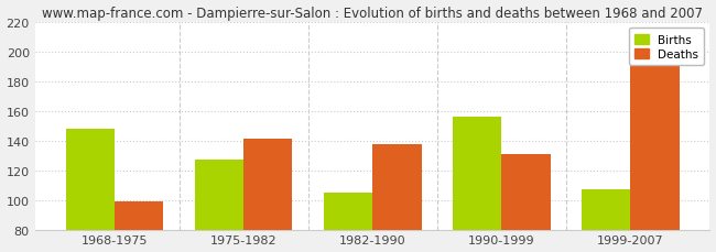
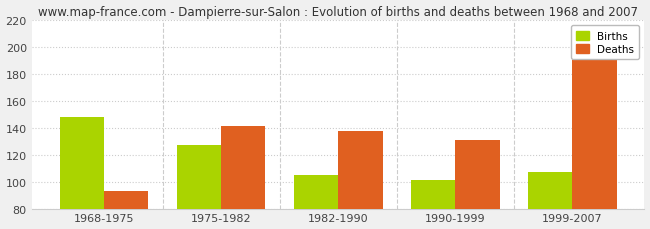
Deaths/1968-1975: 99 -> 93
Births/1990-1999: 156 -> 101
